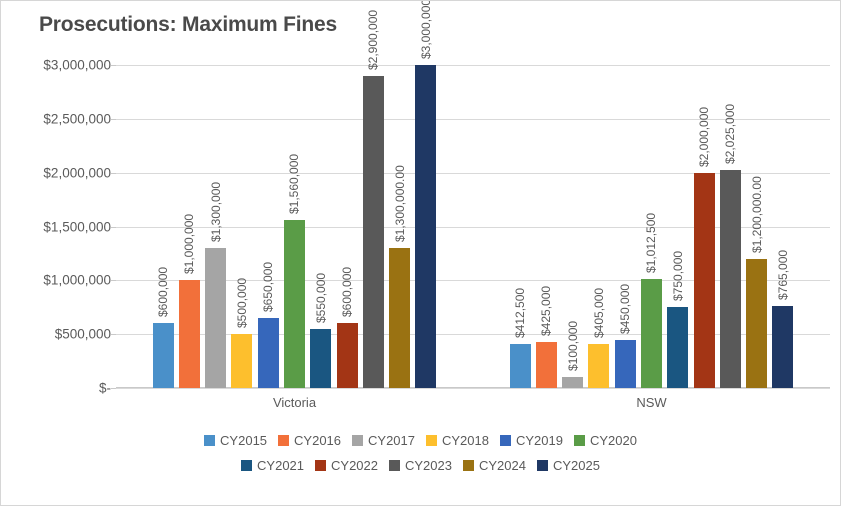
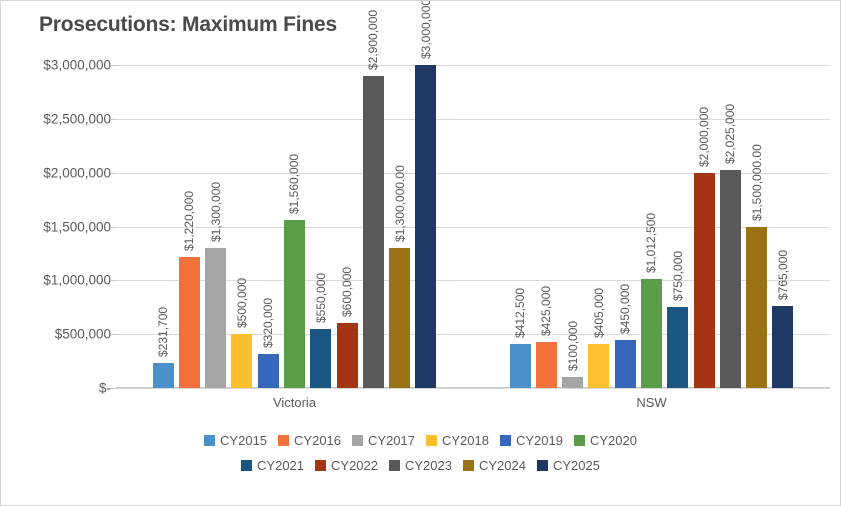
CY2015/Victoria: $600,000 -> $231,700
CY2016/Victoria: $1,000,000 -> $1,220,000
CY2019/Victoria: $650,000 -> $320,000
CY2024/NSW: $1,200,000.00 -> $1,500,000.00
